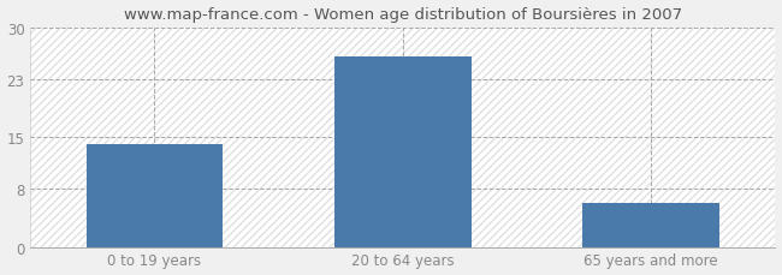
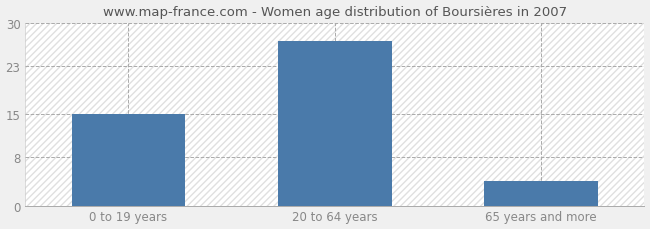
0 to 19 years: 14 -> 15
20 to 64 years: 26 -> 27
65 years and more: 6 -> 4
